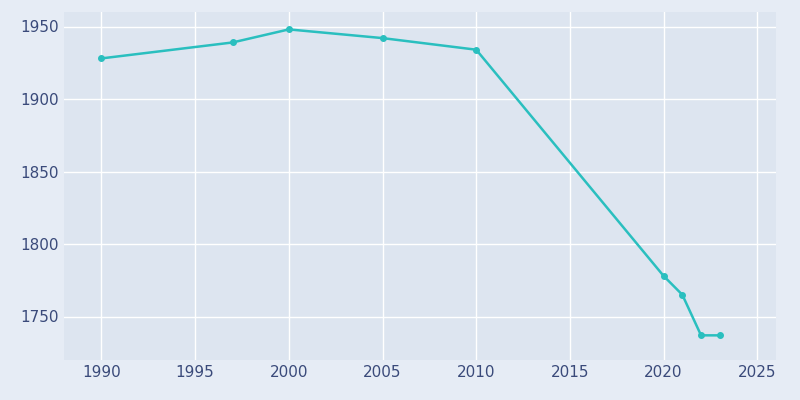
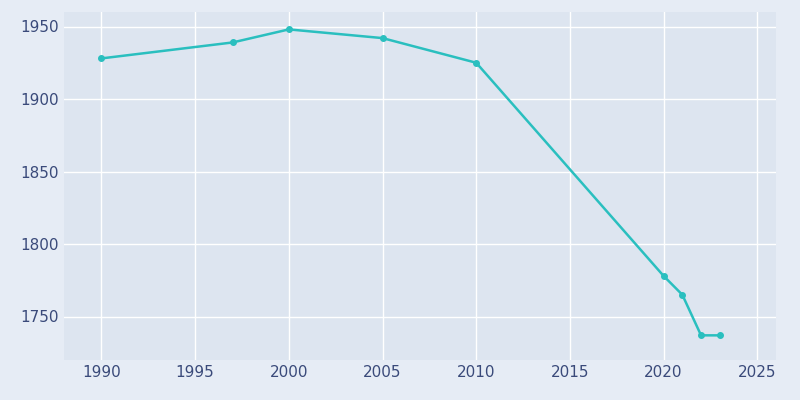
2010: 1934 -> 1925
